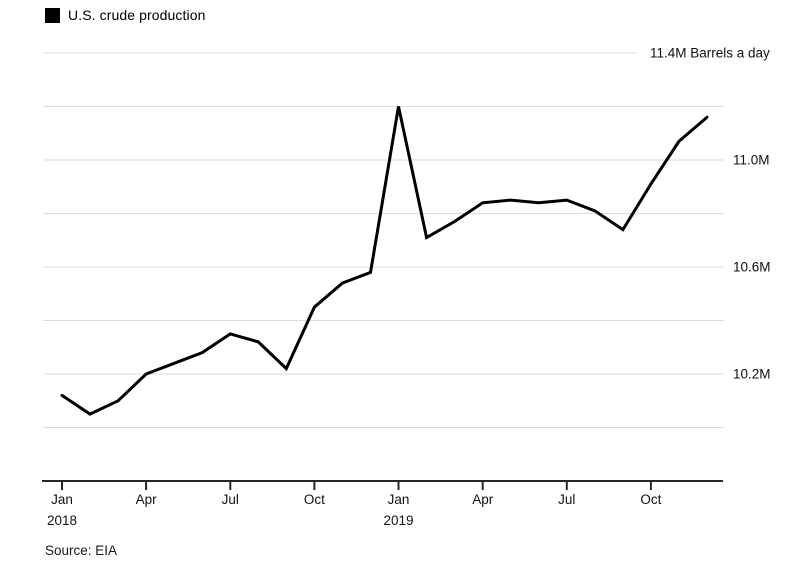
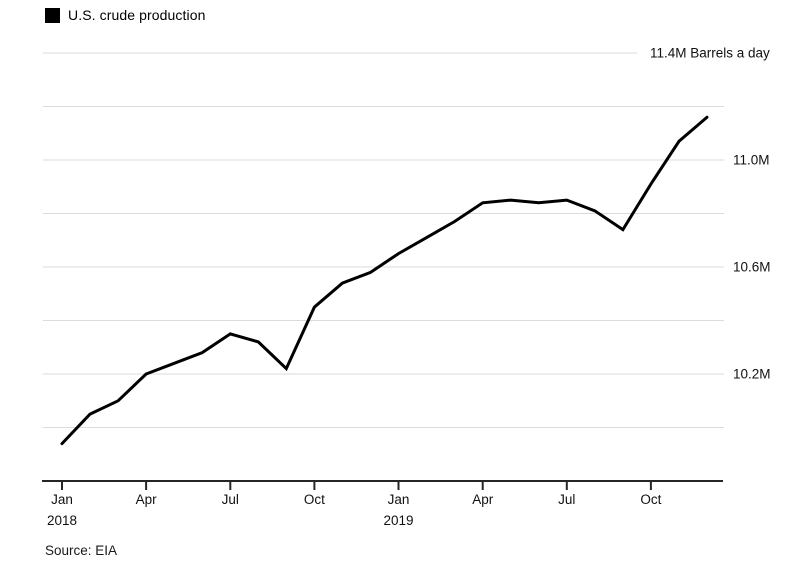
Jan 2018: 10.12M -> 9.94M
Jan 2019: 11.20M -> 10.65M
